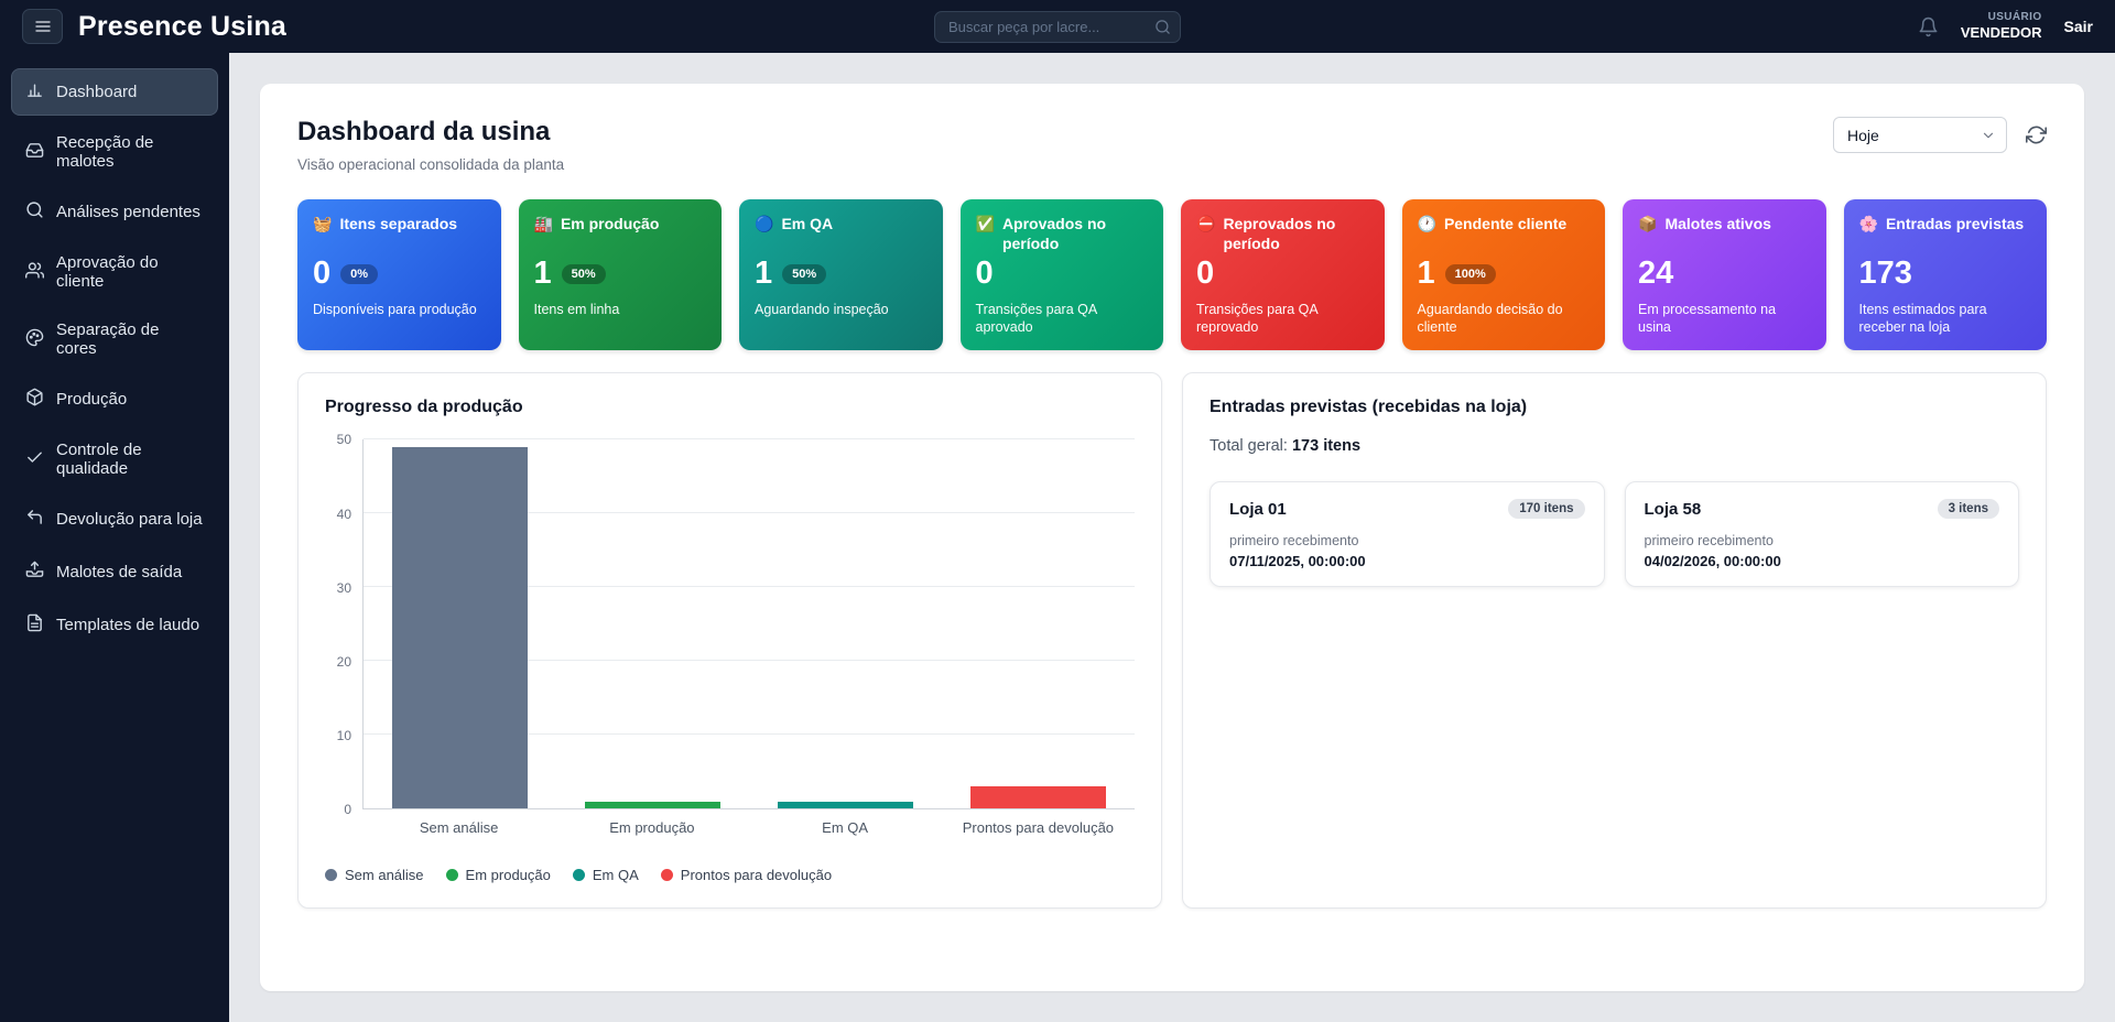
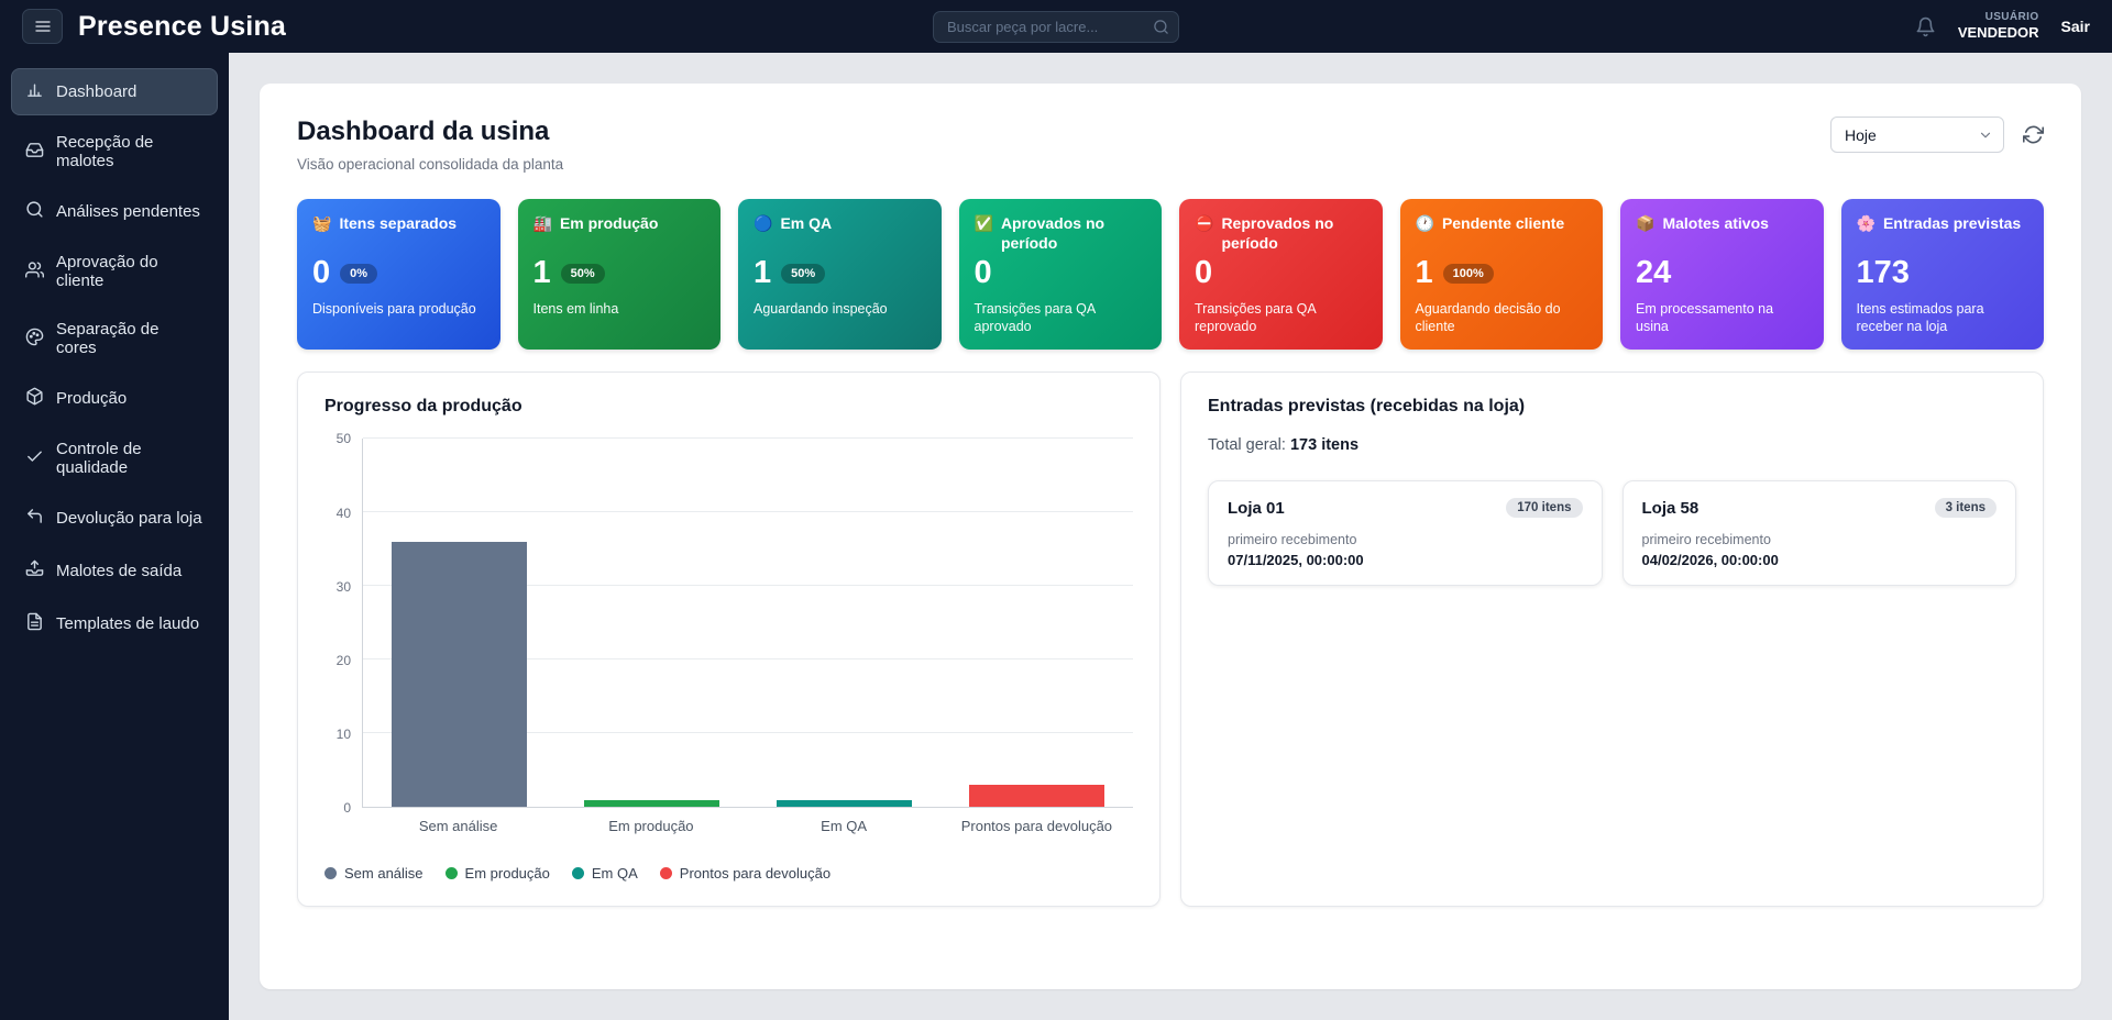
Sem análise: 49 -> 36
